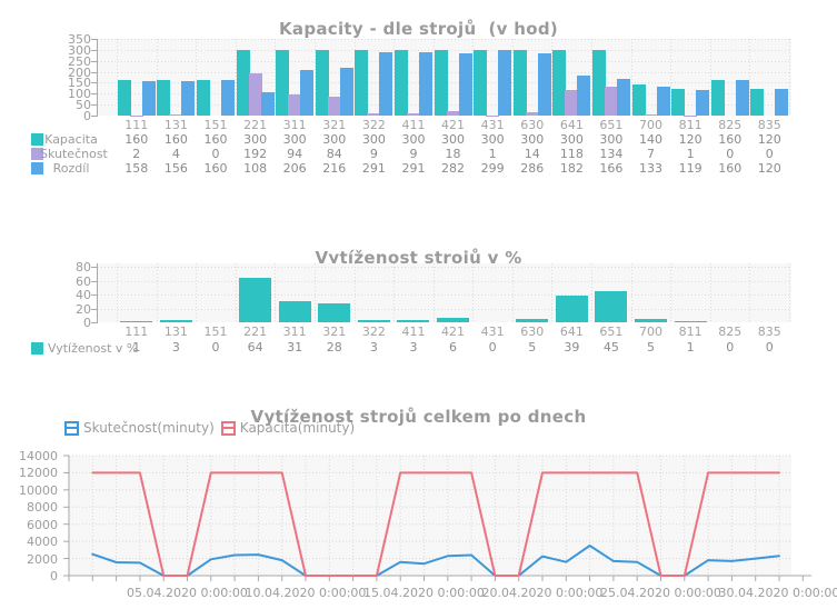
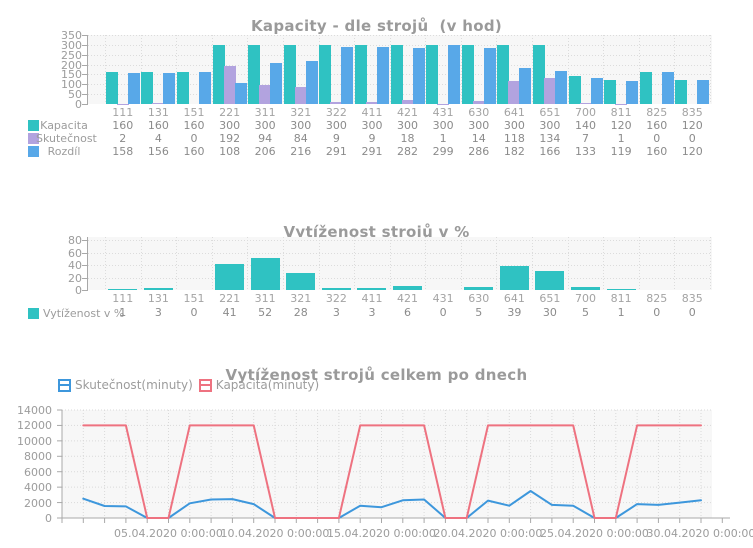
Vytíženost strojů v %/221: 64 -> 41
Vytíženost strojů v %/311: 31 -> 52
Vytíženost strojů v %/651: 45 -> 30
